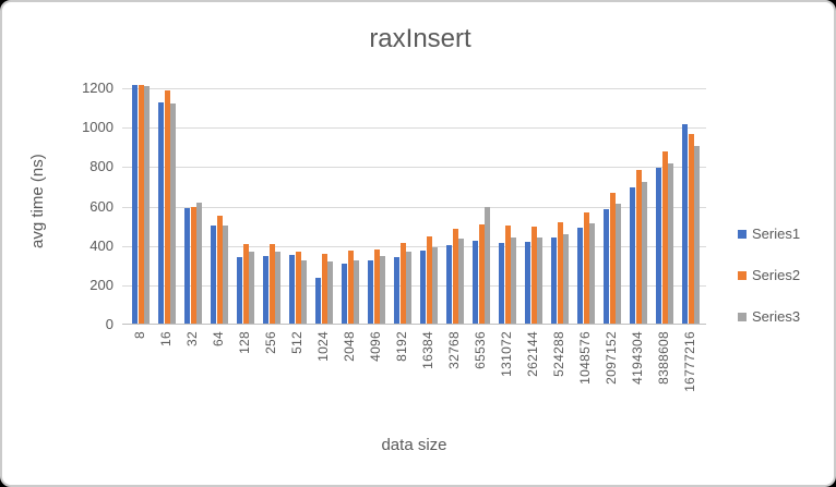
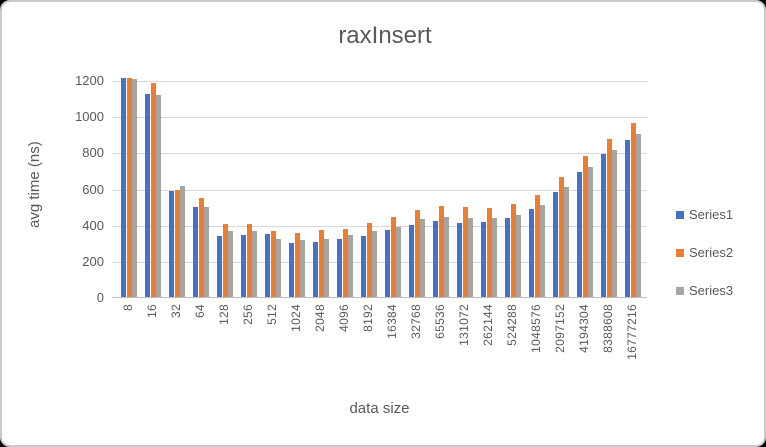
Series1/1024: 230 -> 300
Series3/65536: 590 -> 440
Series1/16777216: 1010 -> 870
